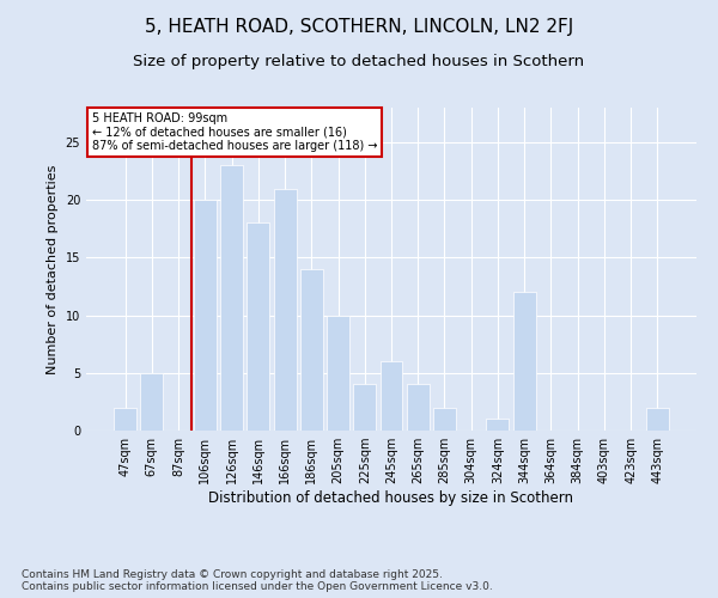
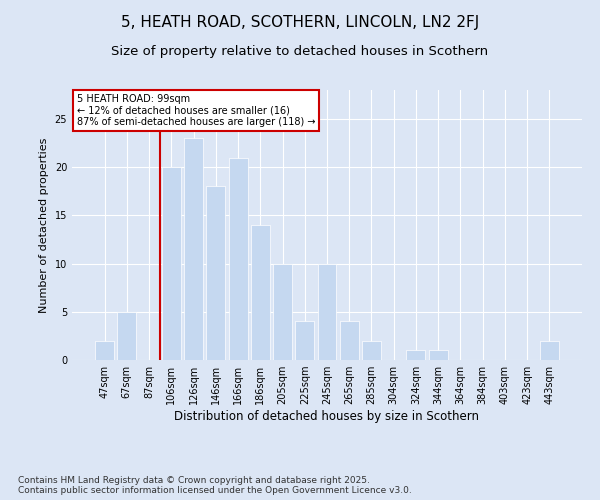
245sqm: 6 -> 10
344sqm: 12 -> 1
